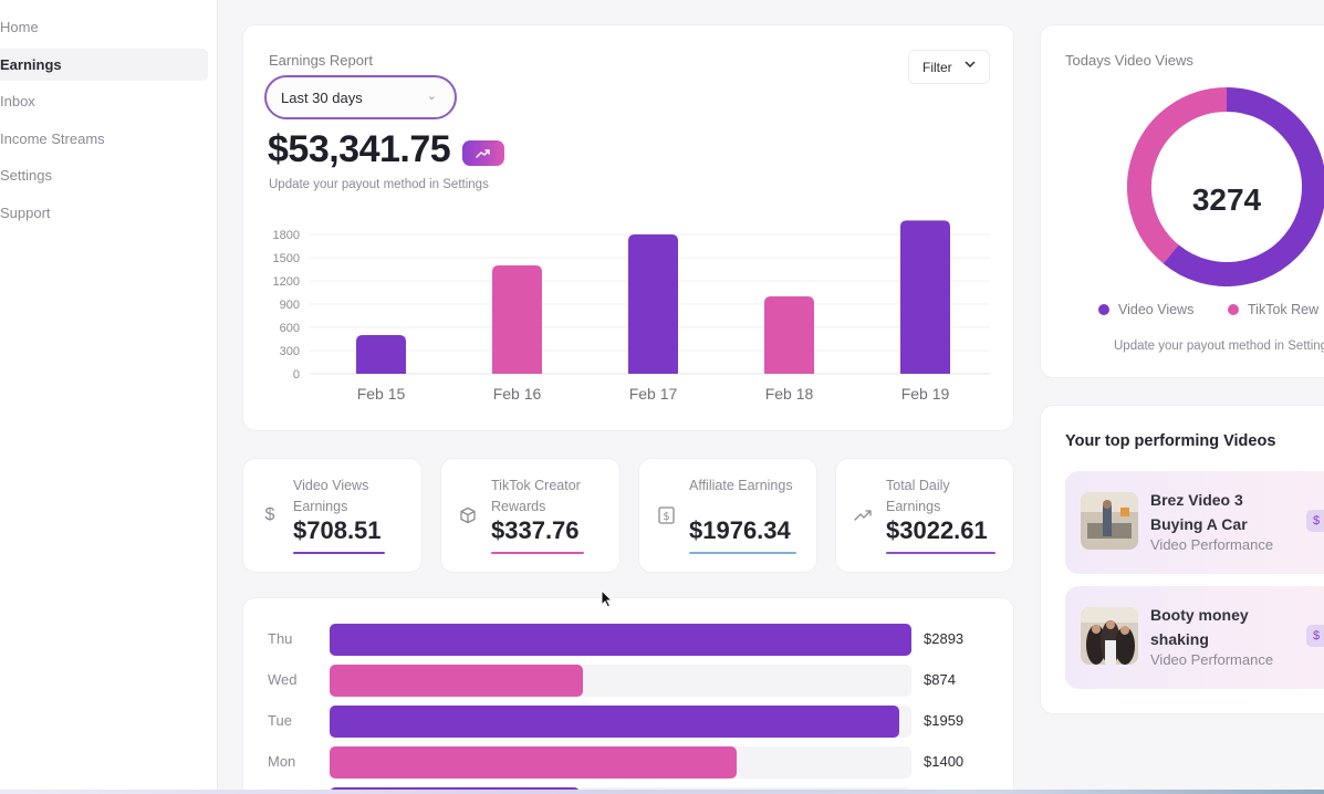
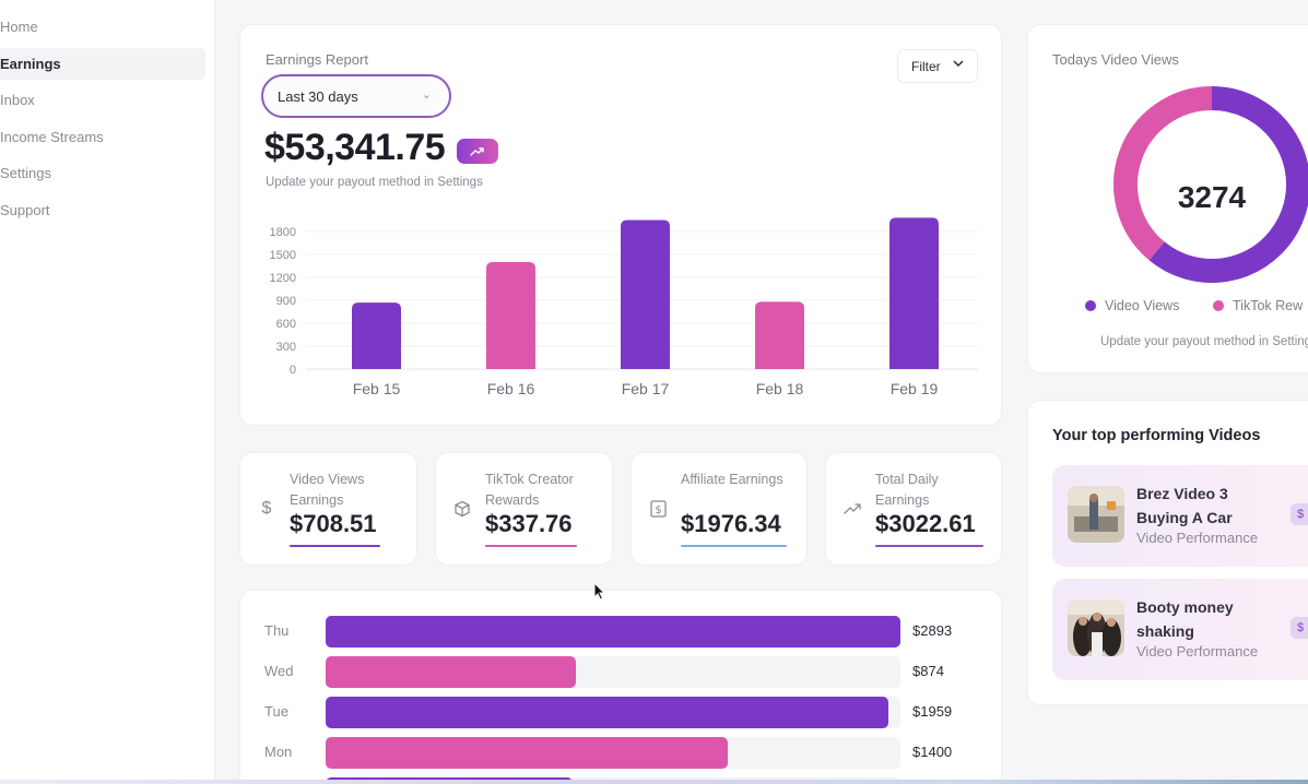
Feb 15: 500 -> 900
Feb 17: 1800 -> 2000
Feb 18: 1000 -> 900
